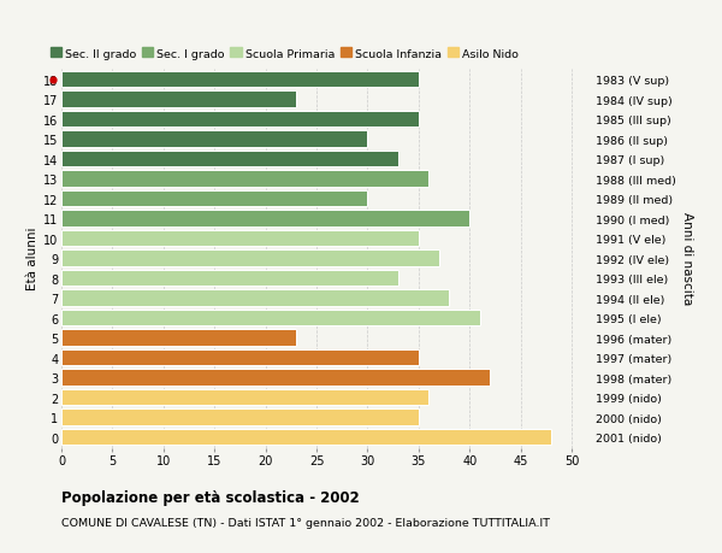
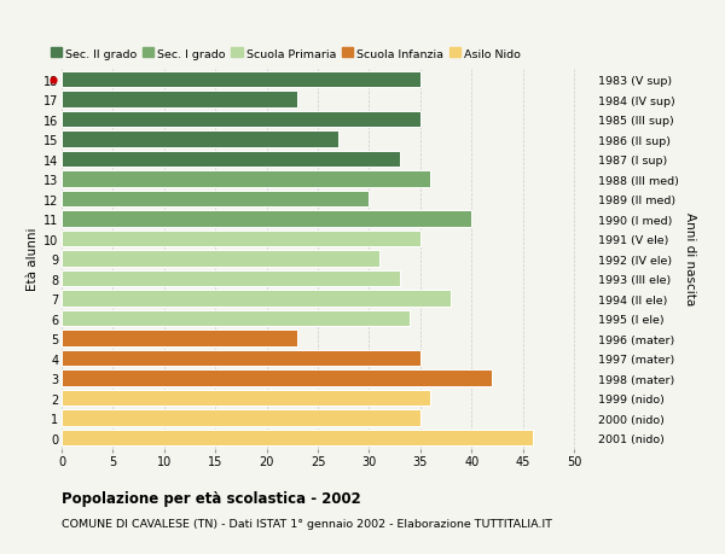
15: 30 -> 27
9: 37 -> 31
6: 41 -> 34
0: 48 -> 46
